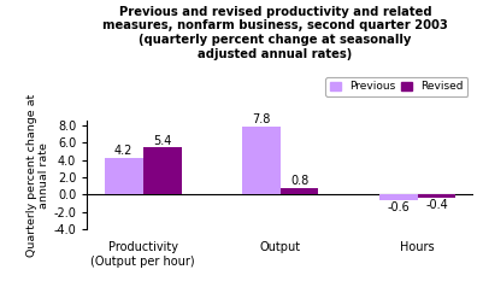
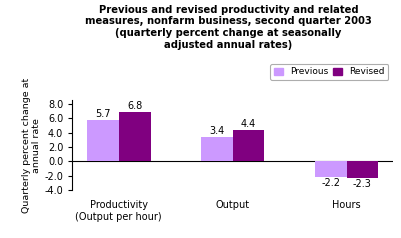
Previous/Productivity (Output per hour): 4.2 -> 5.7
Revised/Productivity (Output per hour): 5.4 -> 6.8
Previous/Output: 7.8 -> 3.4
Revised/Output: 0.8 -> 4.4
Previous/Hours: -0.6 -> -2.2
Revised/Hours: -0.4 -> -2.3
